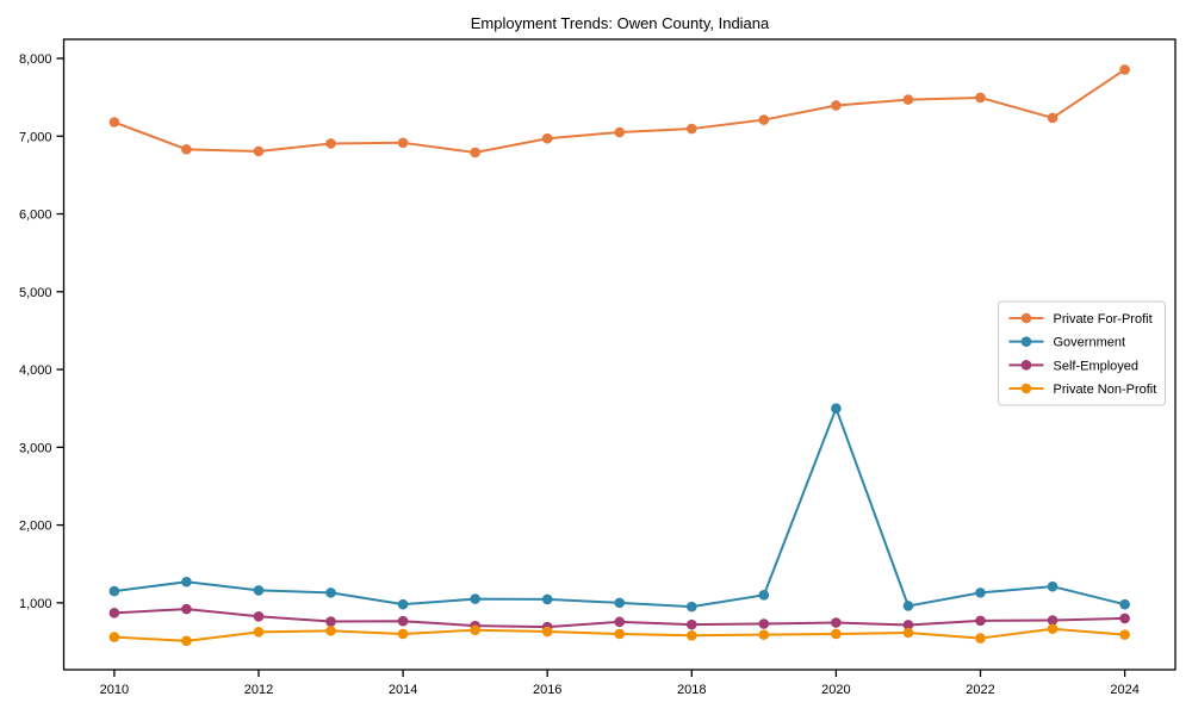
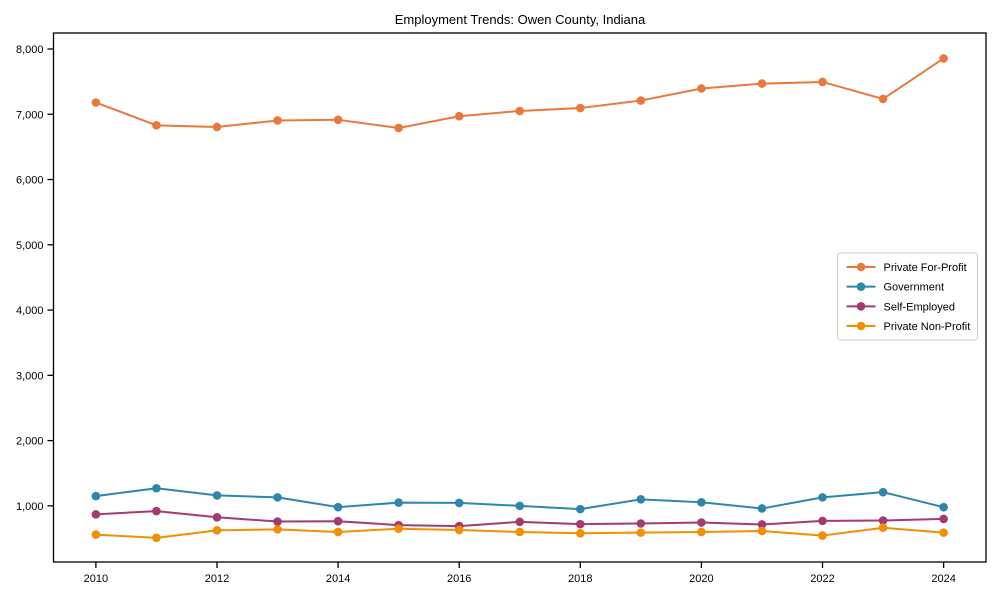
Government/2020: 3500 -> 1100
